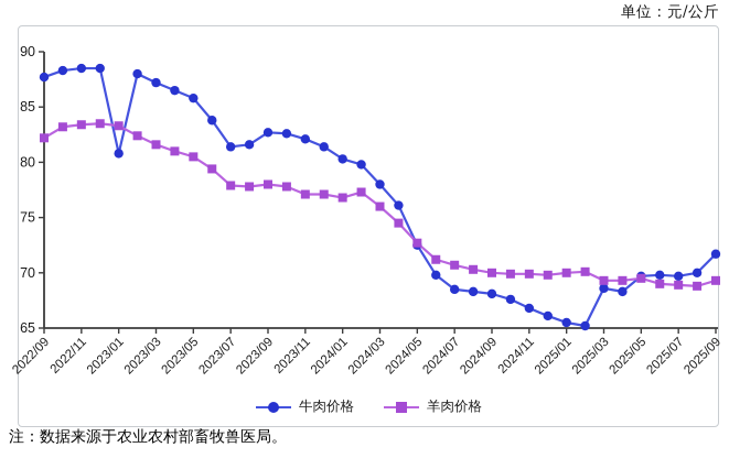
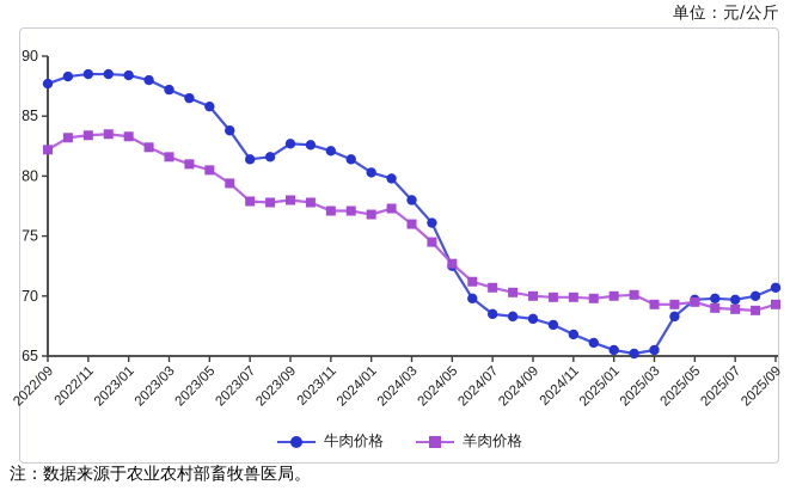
牛肉价格/2023/01: 80.8 -> 88.4
牛肉价格/2025/03: 68.6 -> 65.5
牛肉价格/2025/09: 71.7 -> 70.7
